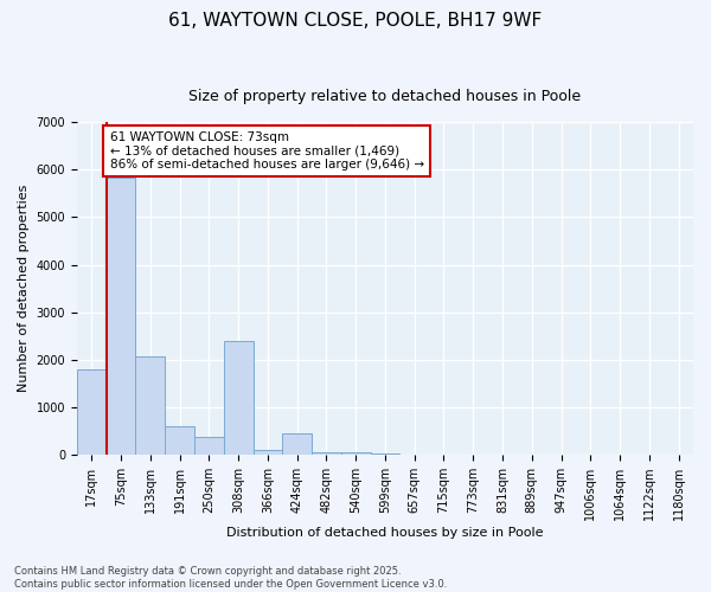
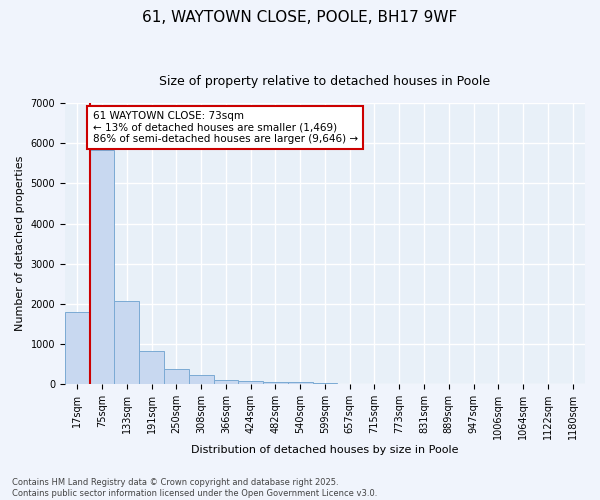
191sqm: 600 -> 830
308sqm: 2400 -> 220
424sqm: 450 -> 80
